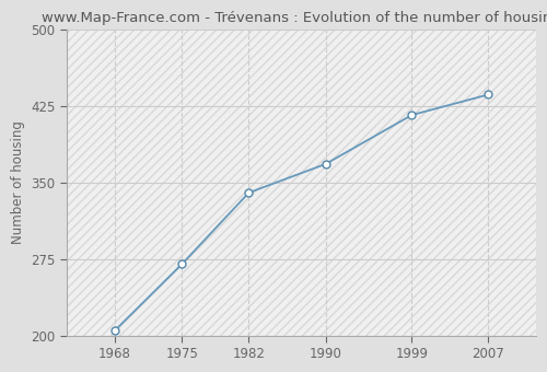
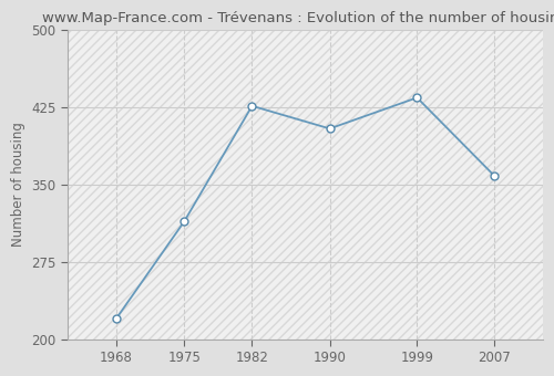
1968: 205 -> 220
1975: 270 -> 314
1982: 340 -> 426
1990: 368 -> 404
1999: 416 -> 434
2007: 436 -> 358
